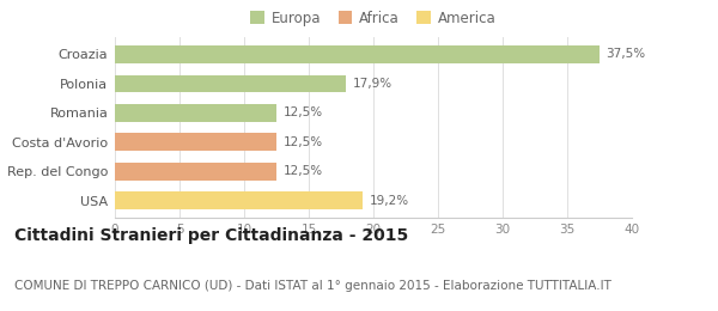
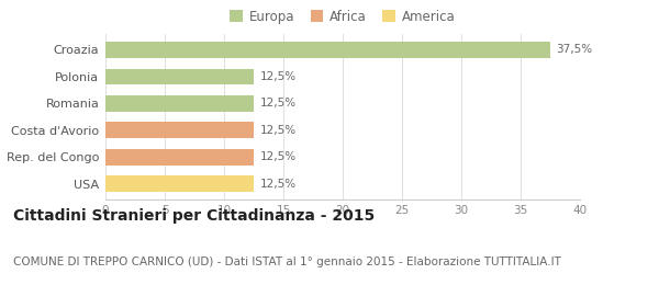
Polonia: 17,9% -> 12,5%
USA: 19,2% -> 12,5%
